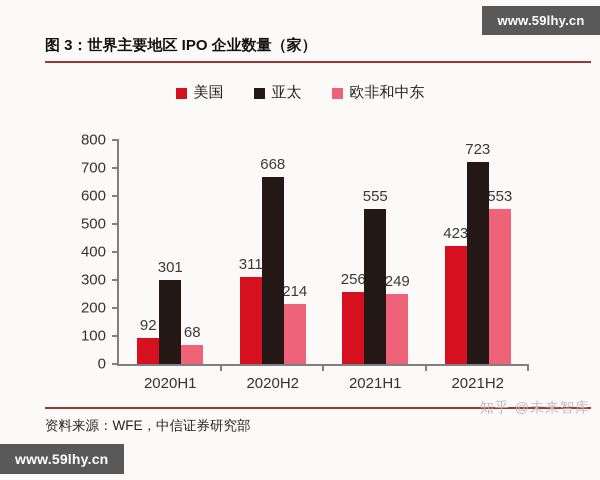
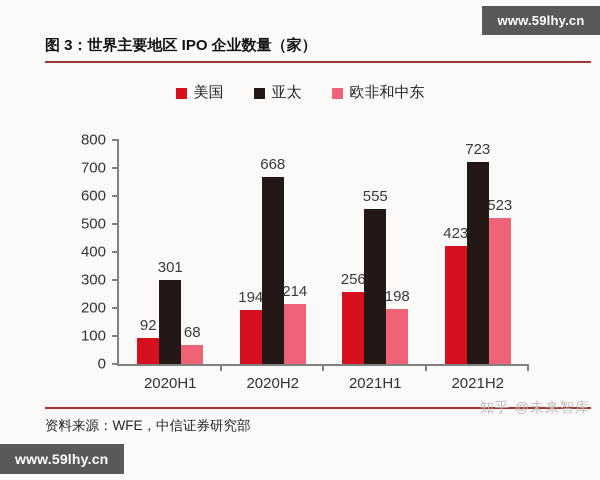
美国/2020H2: 311 -> 194
欧非和中东/2021H1: 249 -> 198
欧非和中东/2021H2: 553 -> 523
